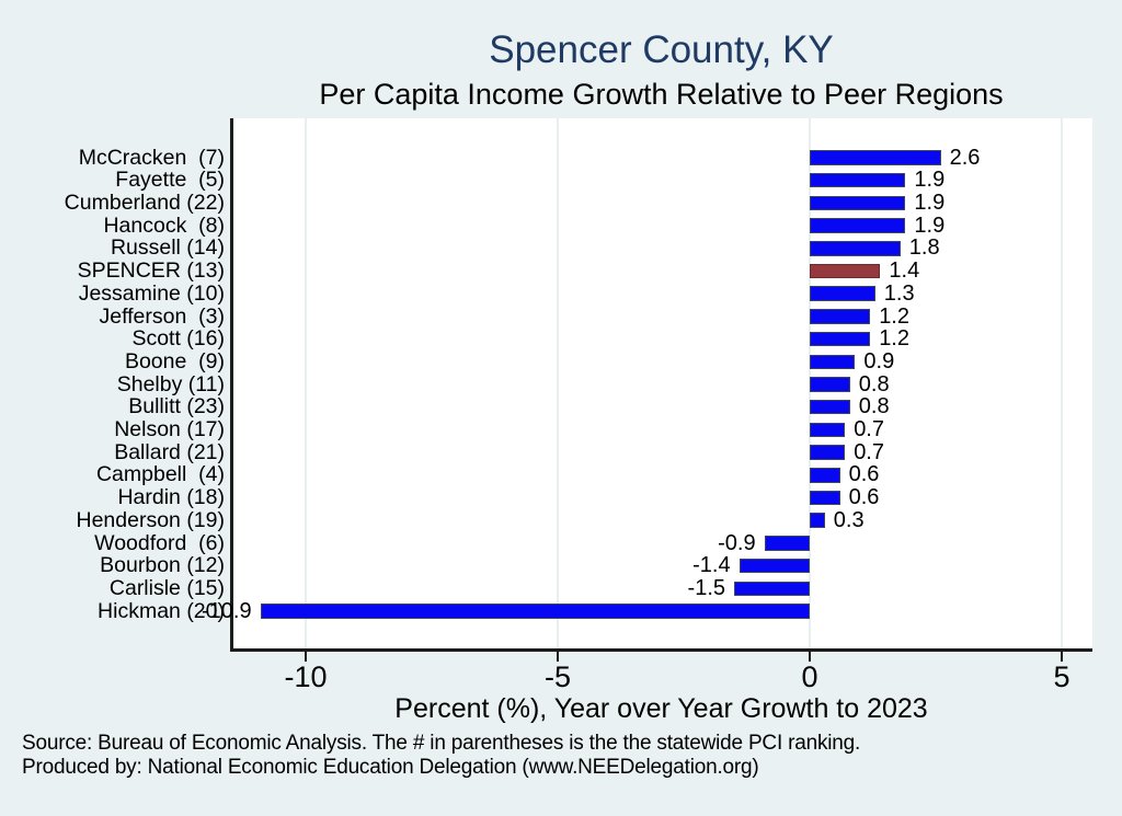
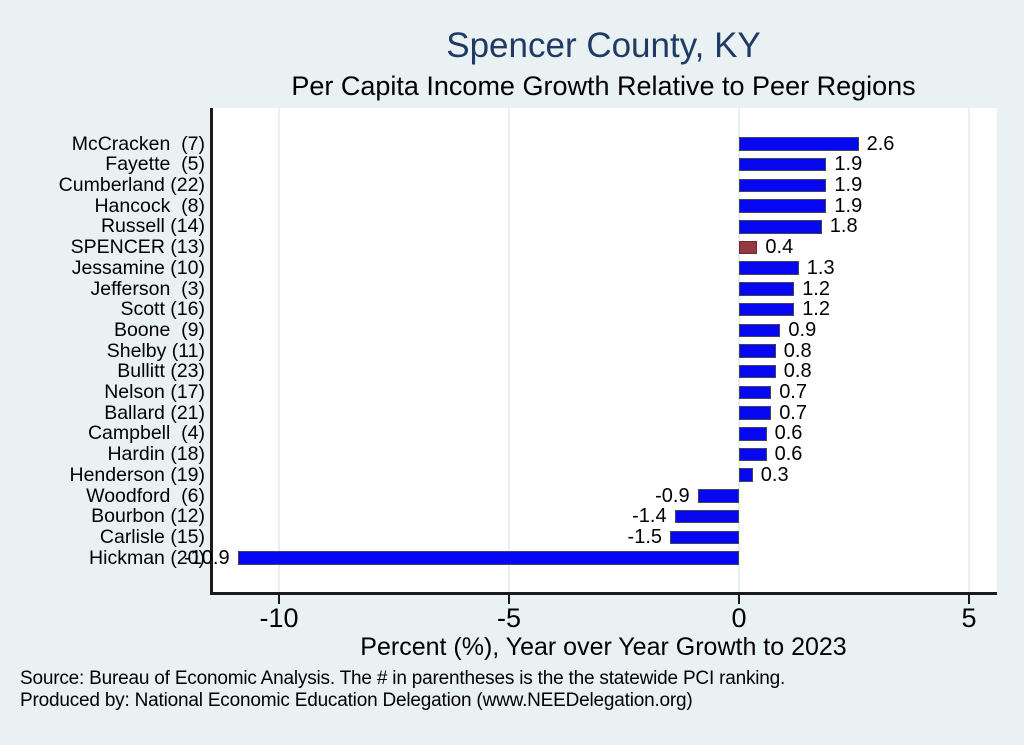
SPENCER (13): 1.4 -> 0.4
